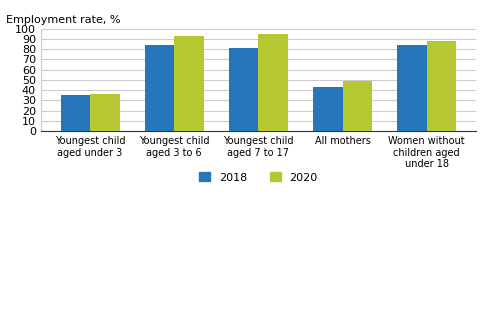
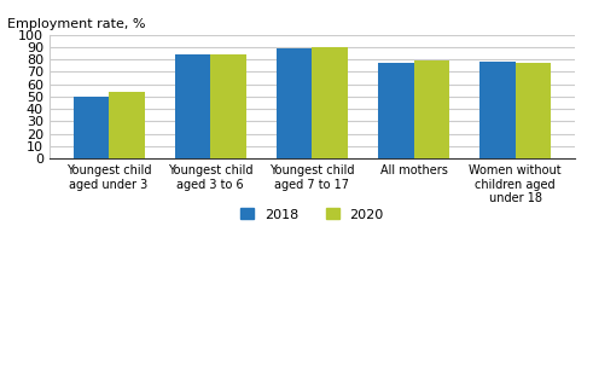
2018/Youngest child aged under 3: 35 -> 50
2020/Youngest child aged under 3: 36 -> 54
2020/Youngest child aged 3 to 6: 93 -> 84
2018/Youngest child aged 7 to 17: 81 -> 89
2020/Youngest child aged 7 to 17: 95 -> 90
2018/All mothers: 43 -> 77
2020/All mothers: 49 -> 80
2018/Women without children aged under 18: 84 -> 78
2020/Women without children aged under 18: 88 -> 77
